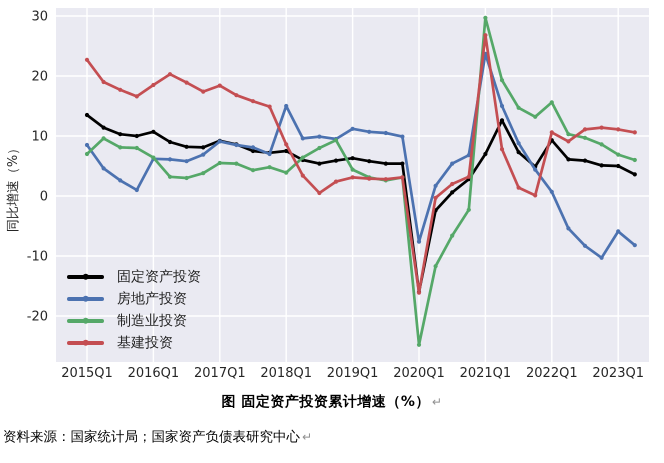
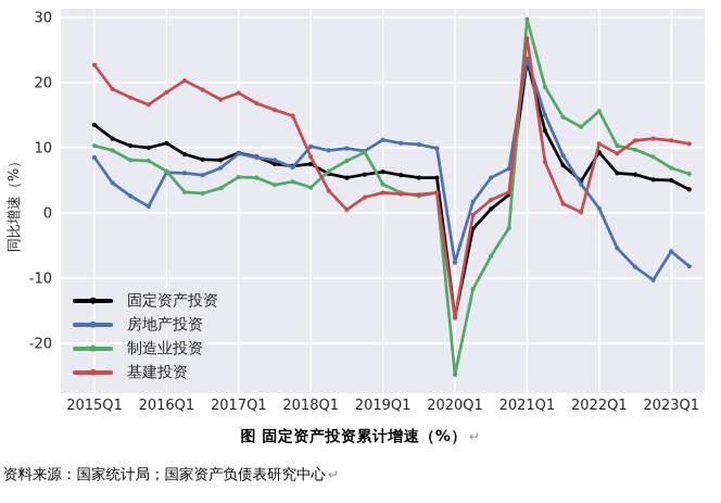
制造业投资/2015Q1: 7 -> 10
房地产投资/2018Q1: 15 -> 10
固定资产投资/2021Q1: 7 -> 23
